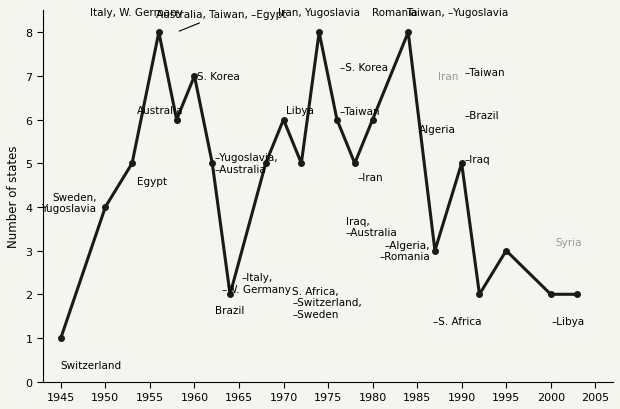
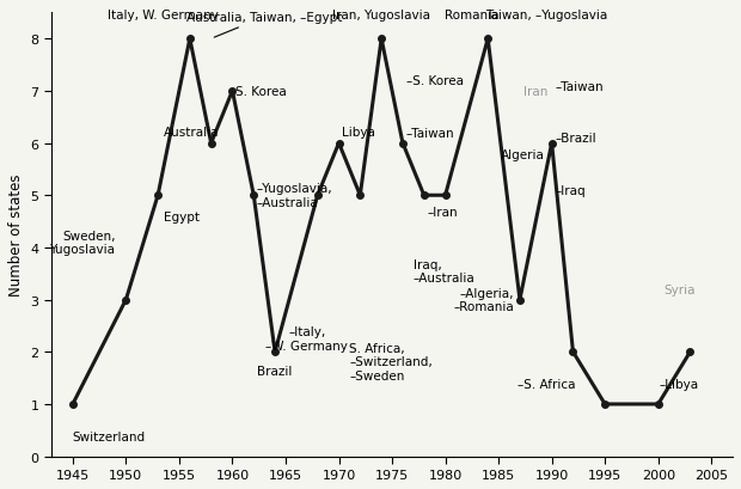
1950: 4 -> 3
1980: 6 -> 5
1990: 5 -> 6
1995: 3 -> 1
2000: 2 -> 1
